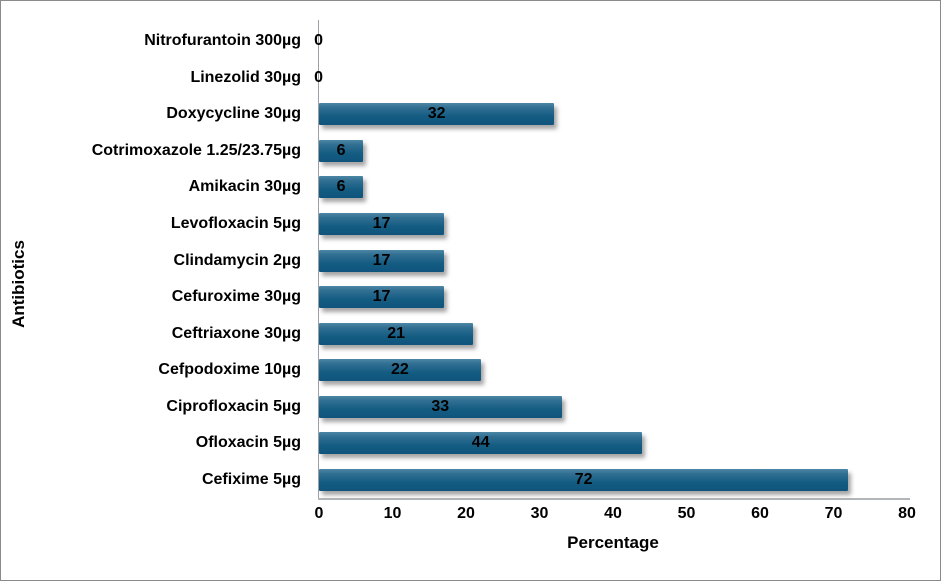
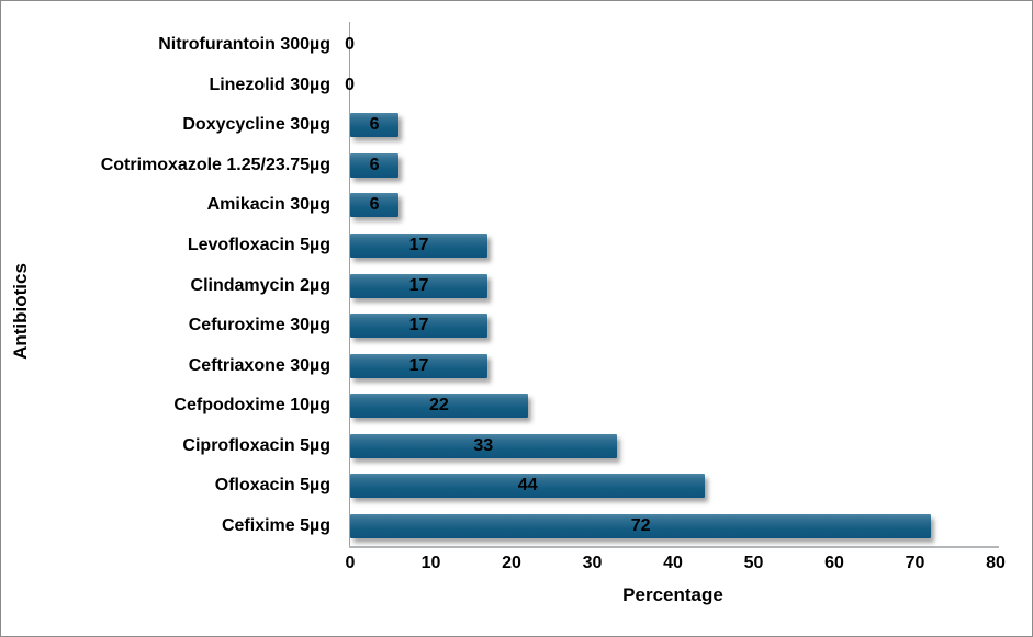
Doxycycline 30µg: 32 -> 6
Ceftriaxone 30µg: 21 -> 17
